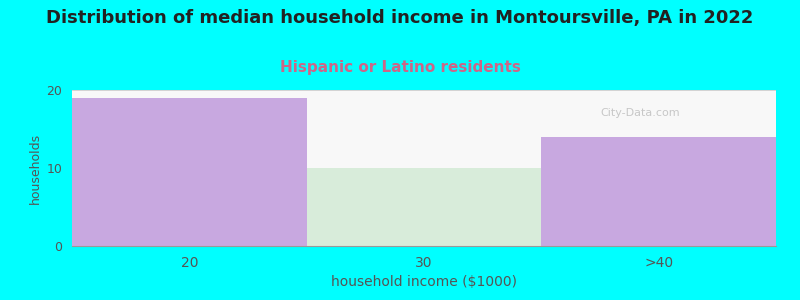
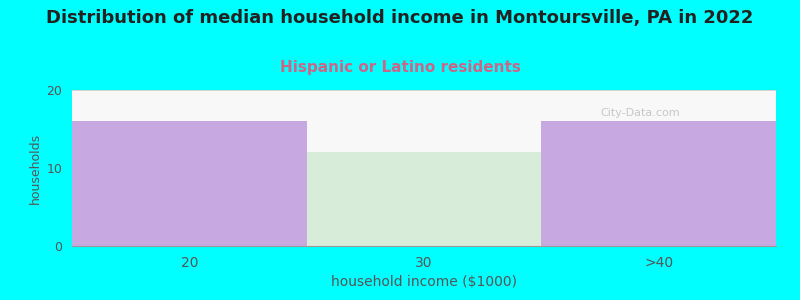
20: 19 -> 16
30: 10 -> 12
>40: 14 -> 16
